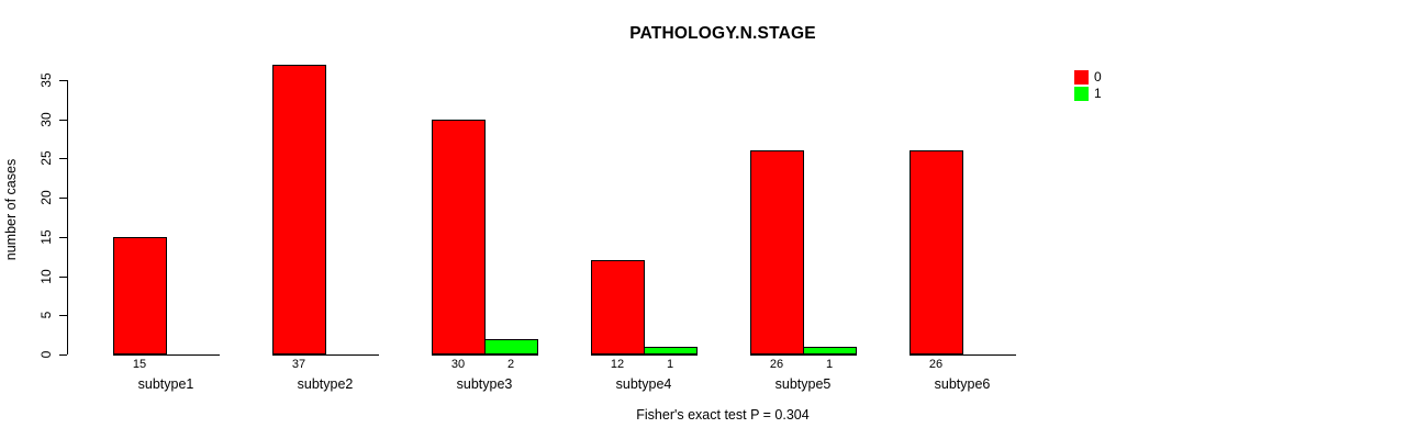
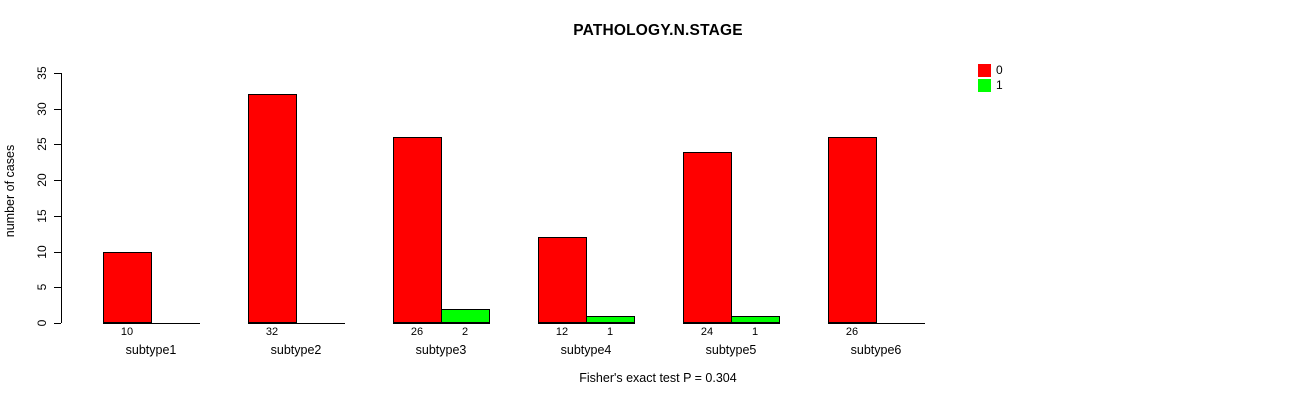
0/subtype1: 15 -> 10
0/subtype2: 37 -> 32
0/subtype3: 30 -> 26
0/subtype5: 26 -> 24
